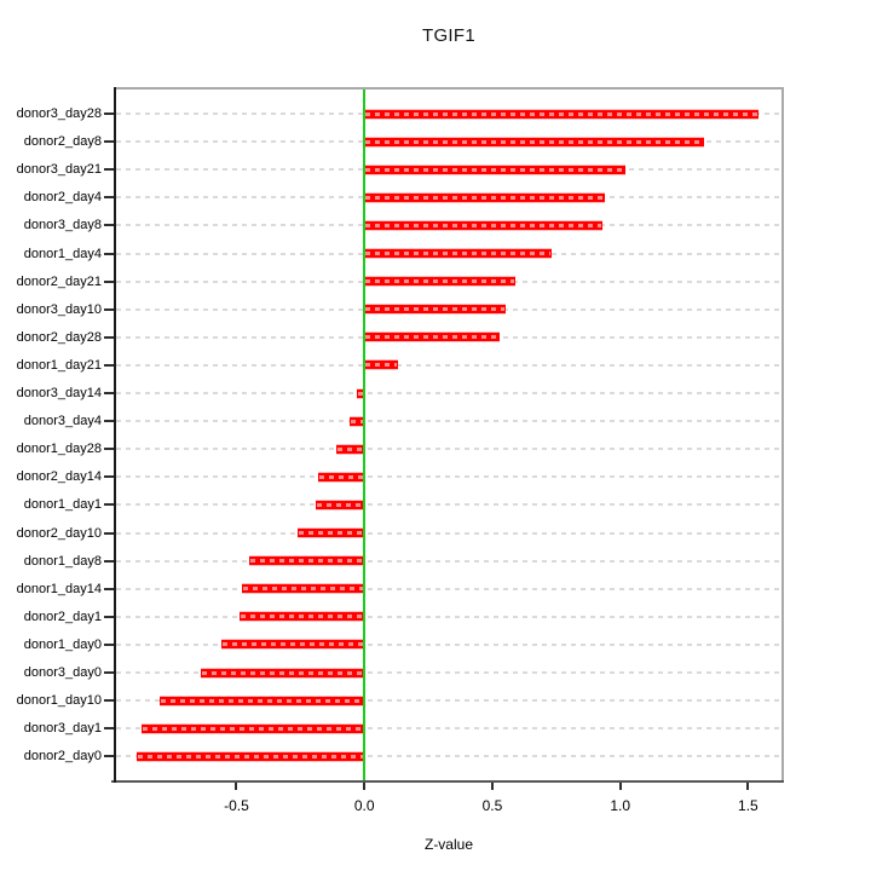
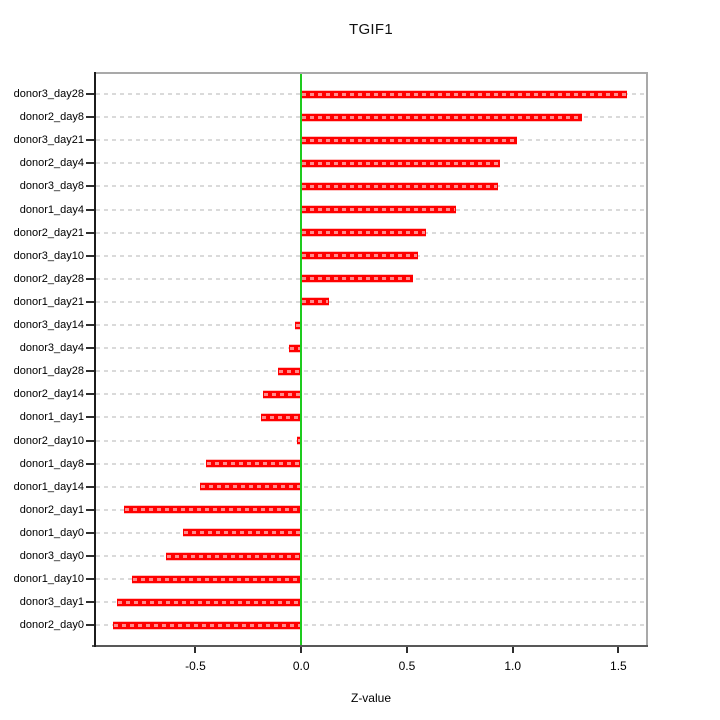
donor2_day10: -0.26 -> -0.02
donor2_day1: -0.49 -> -0.84
